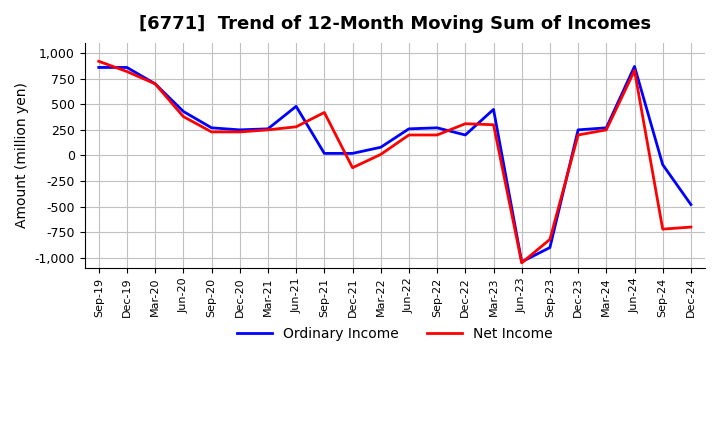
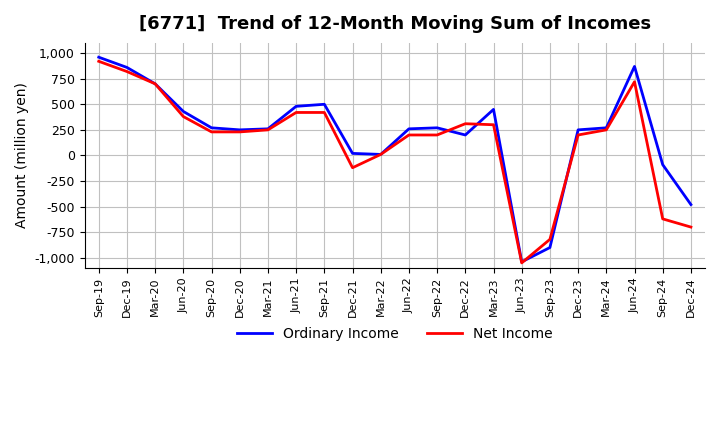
Ordinary Income/Sep-19: 860 -> 960
Net Income/Jun-21: 280 -> 420
Ordinary Income/Sep-21: 20 -> 500
Ordinary Income/Mar-22: 80 -> 10
Net Income/Jun-24: 830 -> 720
Net Income/Sep-24: -720 -> -620
